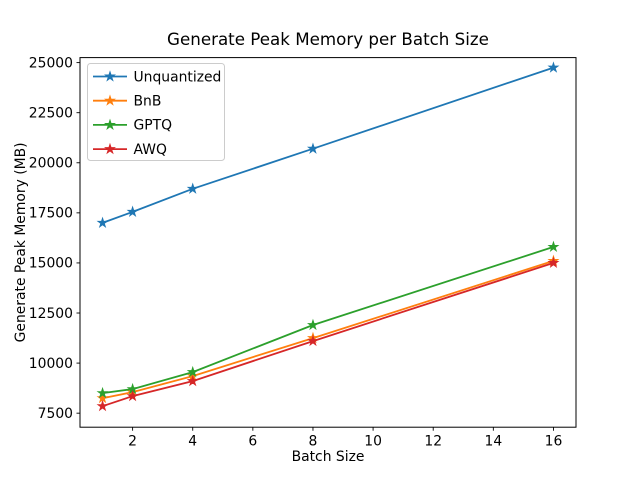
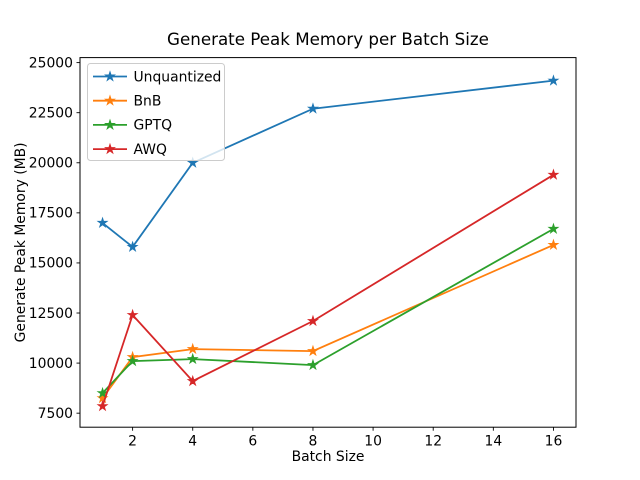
Unquantized/2: 17600 -> 15800
BnB/2: 8600 -> 10300
GPTQ/2: 8700 -> 10100
AWQ/2: 8400 -> 12400
Unquantized/4: 18700 -> 20000
BnB/4: 9400 -> 10700
GPTQ/4: 9600 -> 10200
Unquantized/8: 20700 -> 22700
BnB/8: 11200 -> 10600
GPTQ/8: 11900 -> 9900
AWQ/8: 11100 -> 12100
Unquantized/16: 24800 -> 24100
BnB/16: 15100 -> 15900
GPTQ/16: 15800 -> 16700
AWQ/16: 15000 -> 19400
